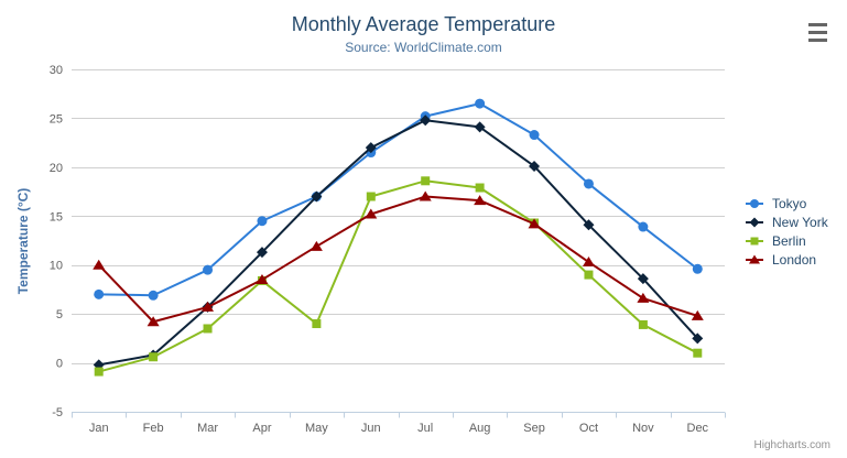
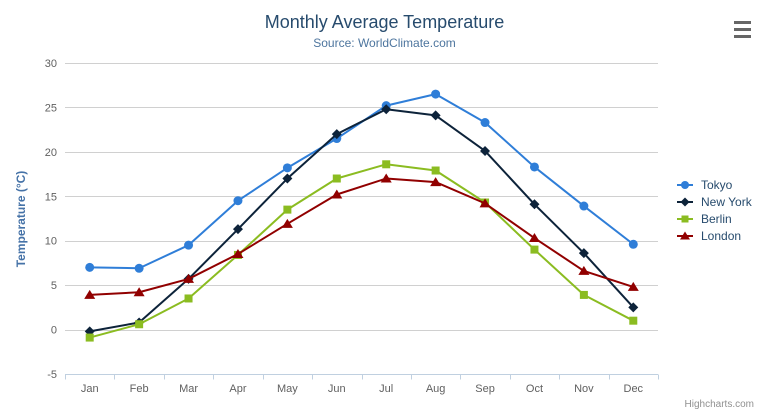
London/Jan: 10 -> 4
Tokyo/May: 17 -> 18
Berlin/May: 4 -> 14
